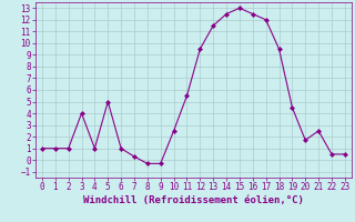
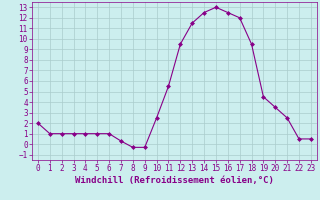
0: 1.0 -> 2.0
3: 4.0 -> 1.0
5: 5.0 -> 1.0
20: 1.7 -> 3.5
